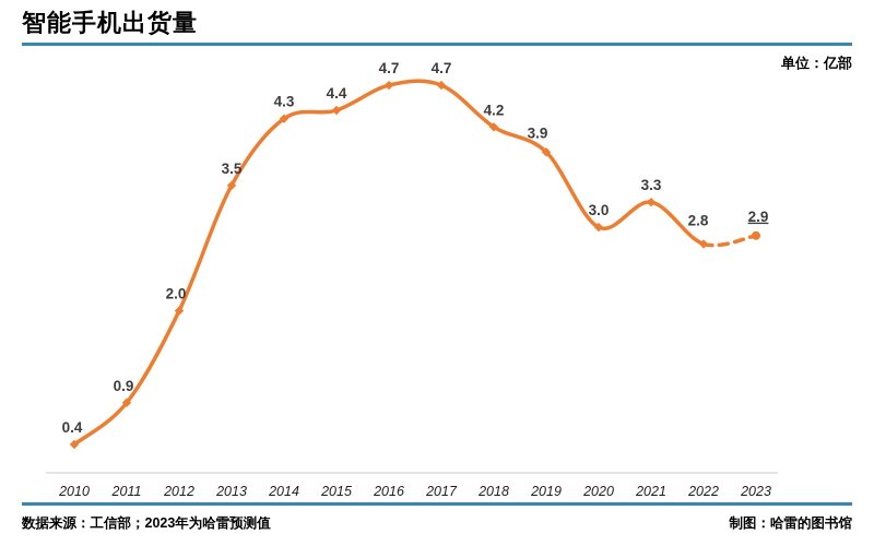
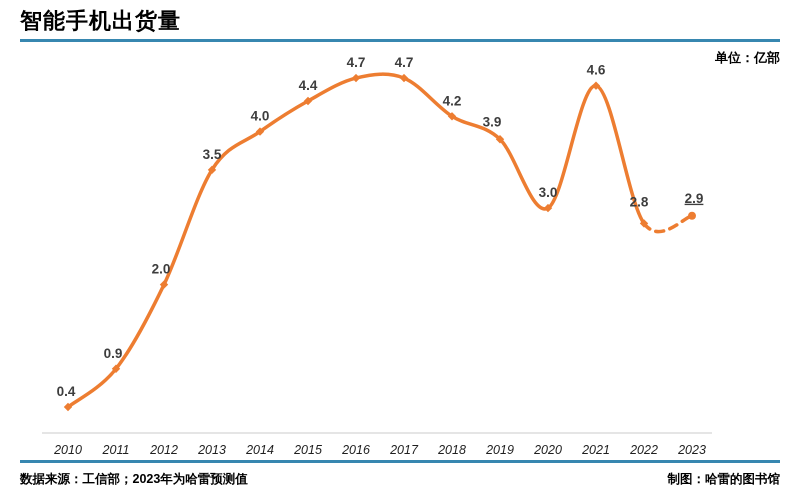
2014: 4.3 -> 4.0
2021: 3.3 -> 4.6
